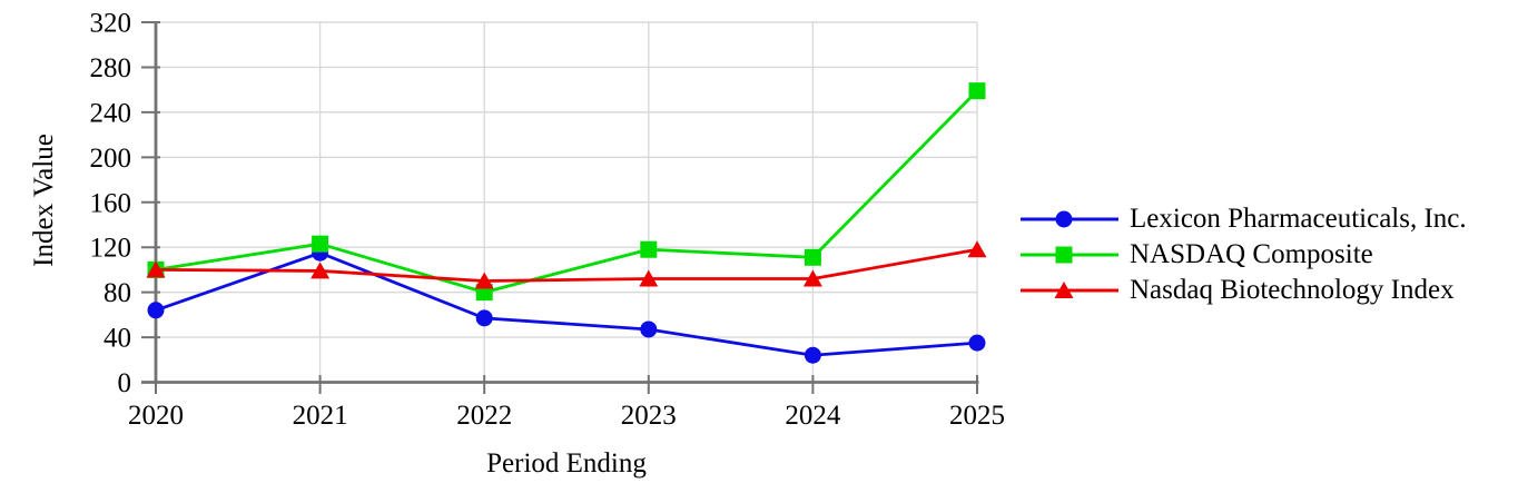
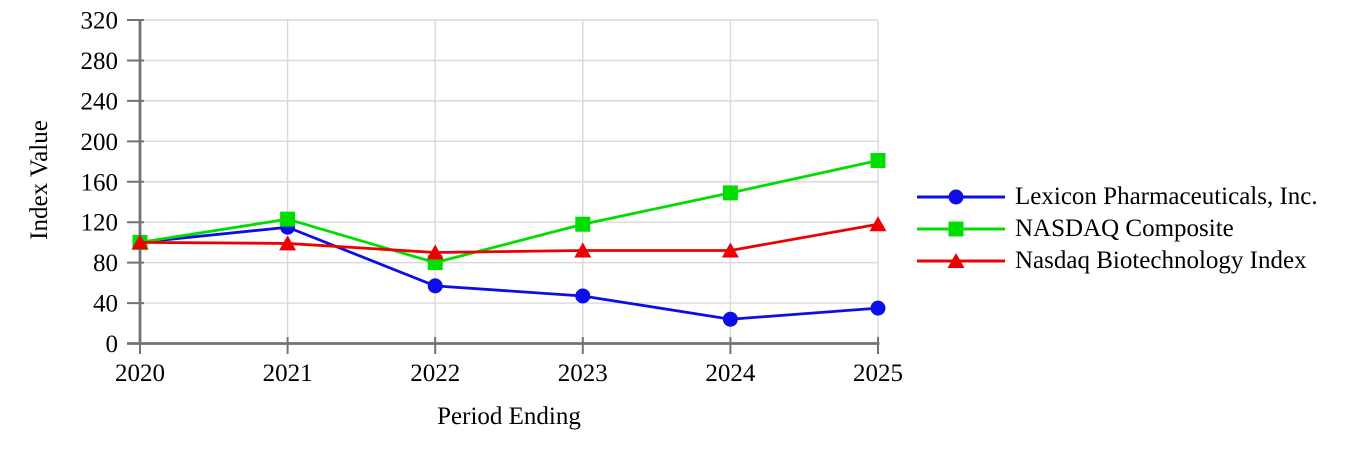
Lexicon Pharmaceuticals, Inc./2020: 64 -> 100
NASDAQ Composite/2024: 111 -> 149
NASDAQ Composite/2025: 259 -> 181
